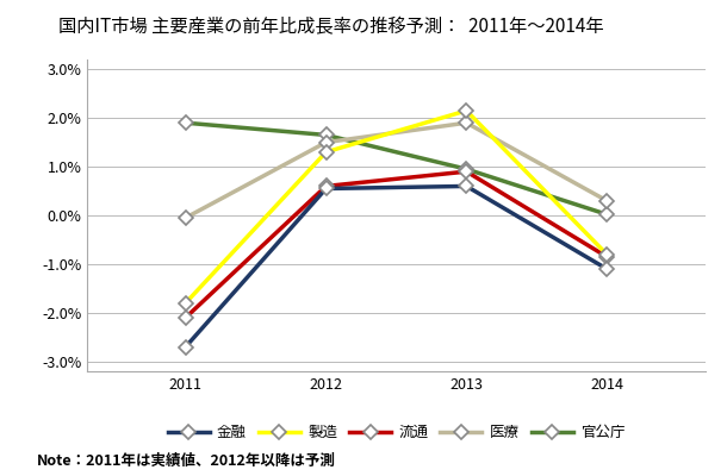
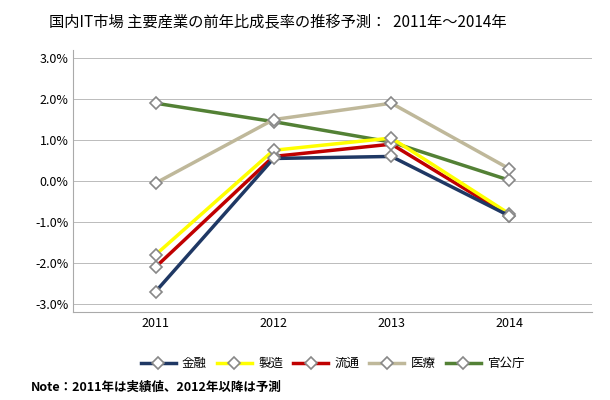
製造/2012: 1.30% -> 0.75%
官公庁/2012: 1.65% -> 1.45%
製造/2013: 2.15% -> 1.05%
金融/2014: -1.10% -> -0.85%
